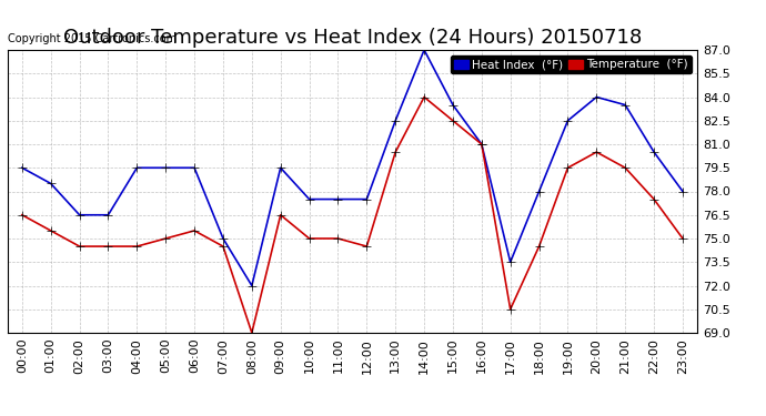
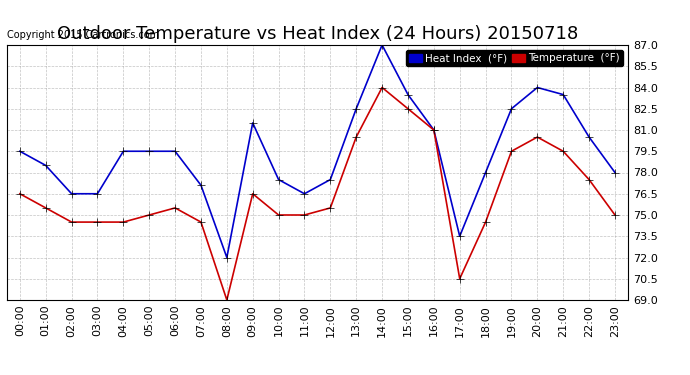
Heat Index (°F)/07:00: 75.0 -> 77.1
Heat Index (°F)/09:00: 79.5 -> 81.5
Heat Index (°F)/11:00: 77.5 -> 76.5
Temperature (°F)/12:00: 74.5 -> 75.5
